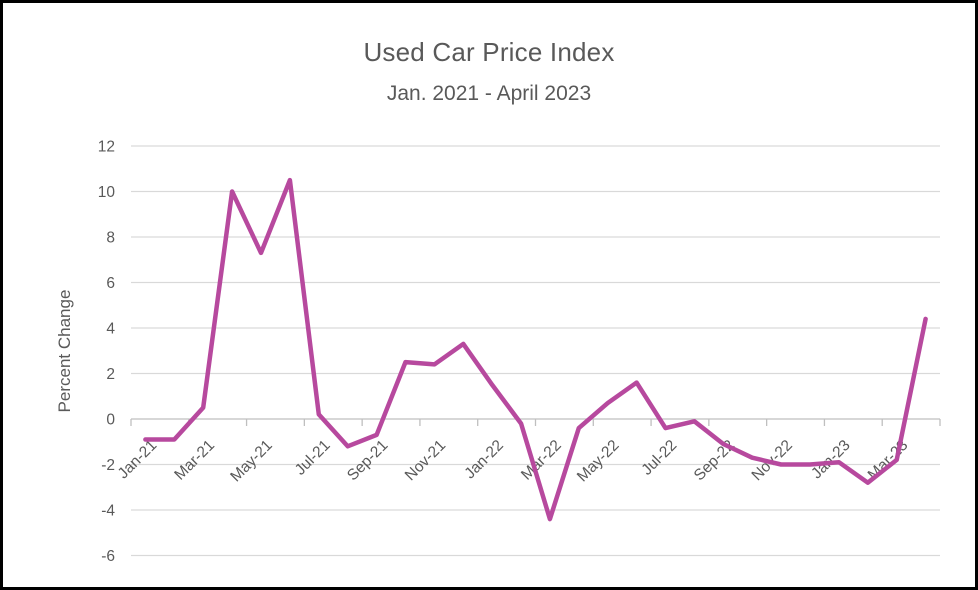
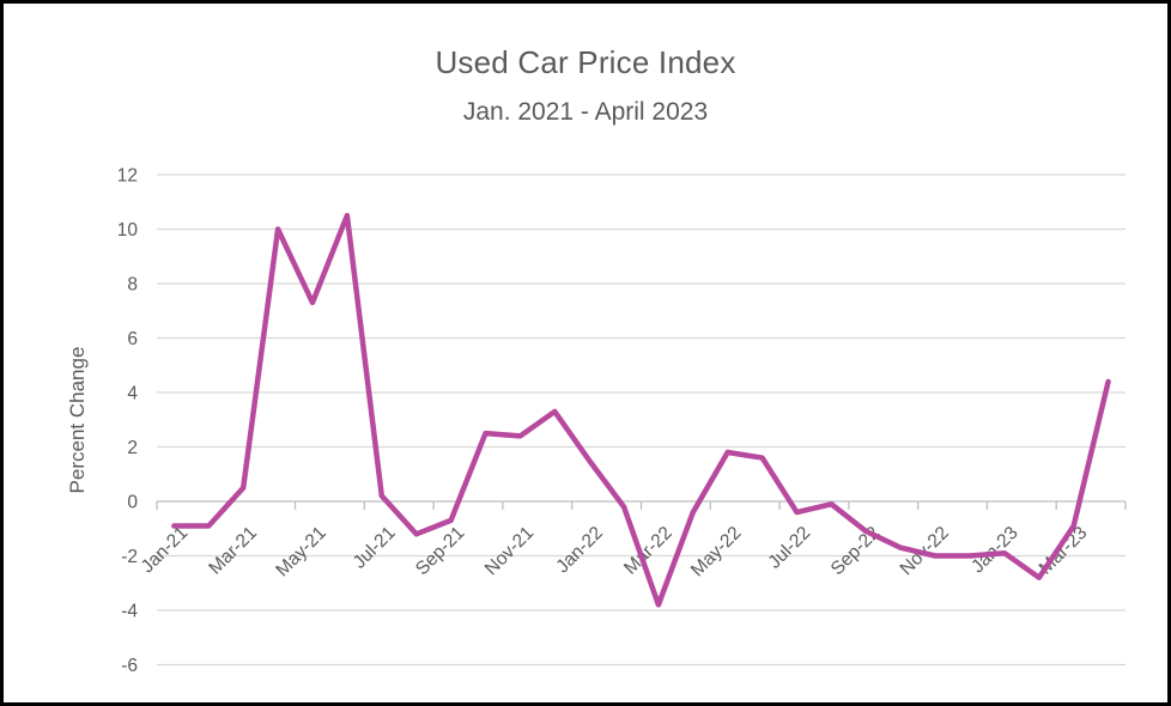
Mar-22: -4.4 -> -3.8
May-22: 0.7 -> 1.8
Mar-23: -1.8 -> -0.9
